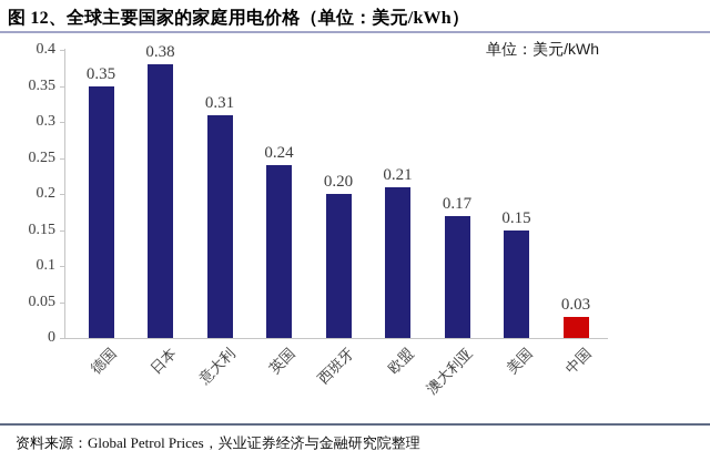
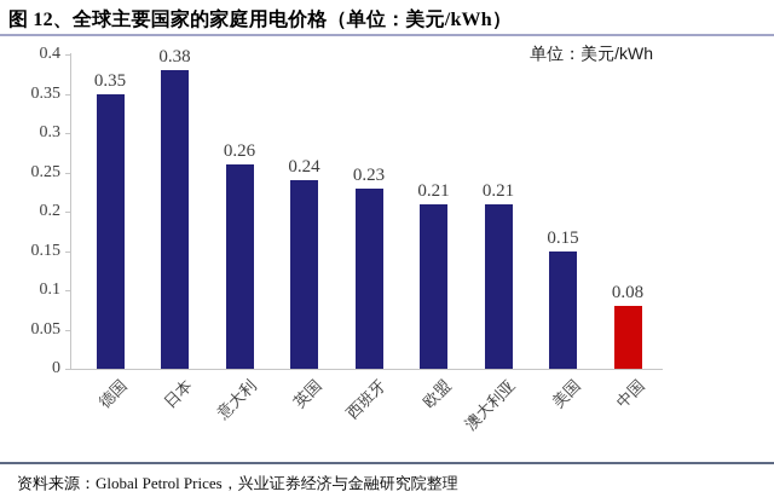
意大利: 0.31 -> 0.26
西班牙: 0.20 -> 0.23
澳大利亚: 0.17 -> 0.21
中国: 0.03 -> 0.08
